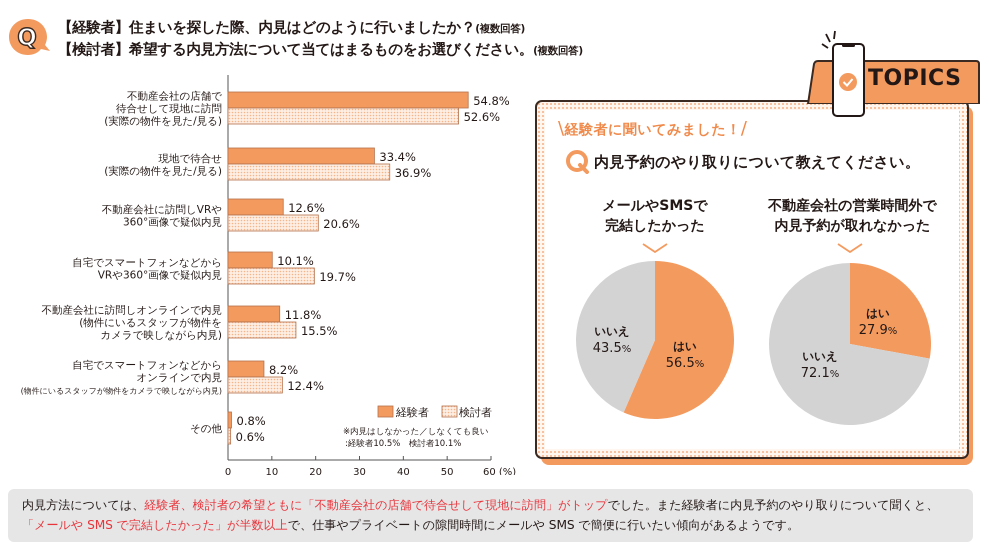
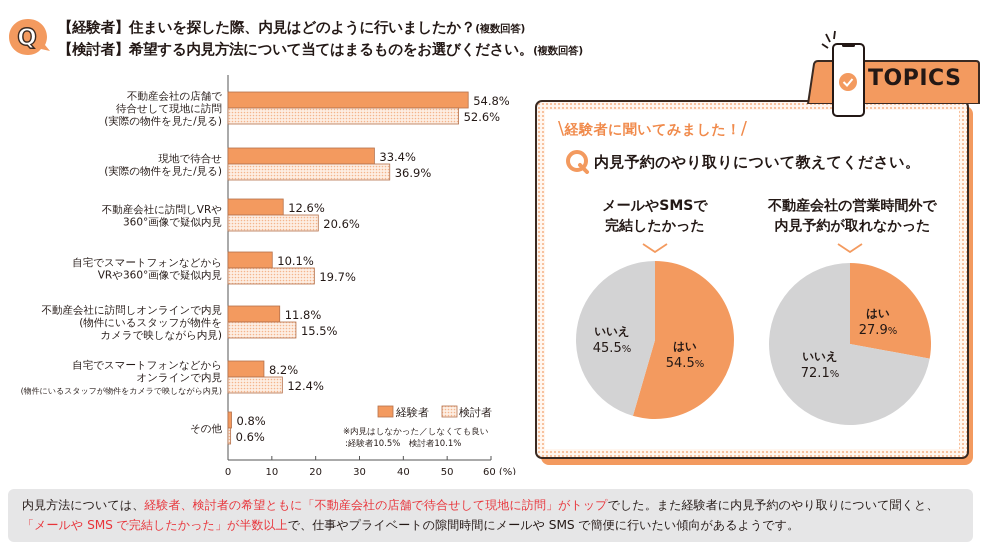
メールやSMSで完結したかった/はい: 56.5 -> 54.5
メールやSMSで完結したかった/いいえ: 43.5 -> 45.5
